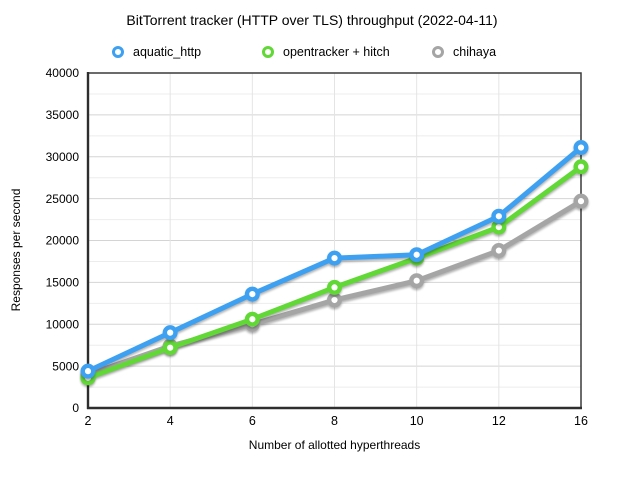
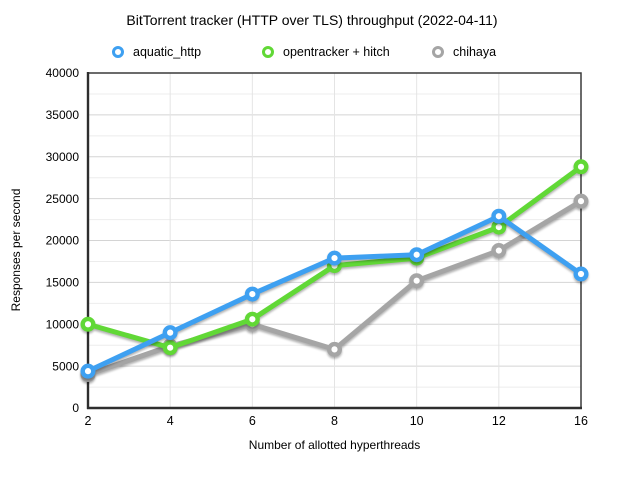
opentracker + hitch/2: 4000 -> 10000
opentracker + hitch/8: 14000 -> 17000
chihaya/8: 13000 -> 7000
aquatic_http/16: 31000 -> 16000
